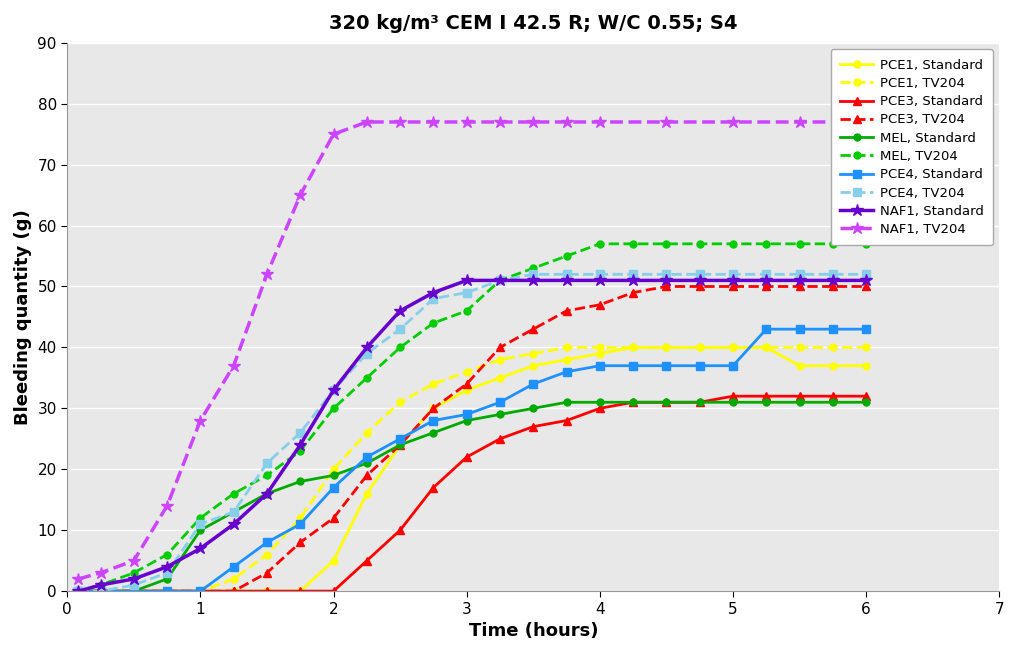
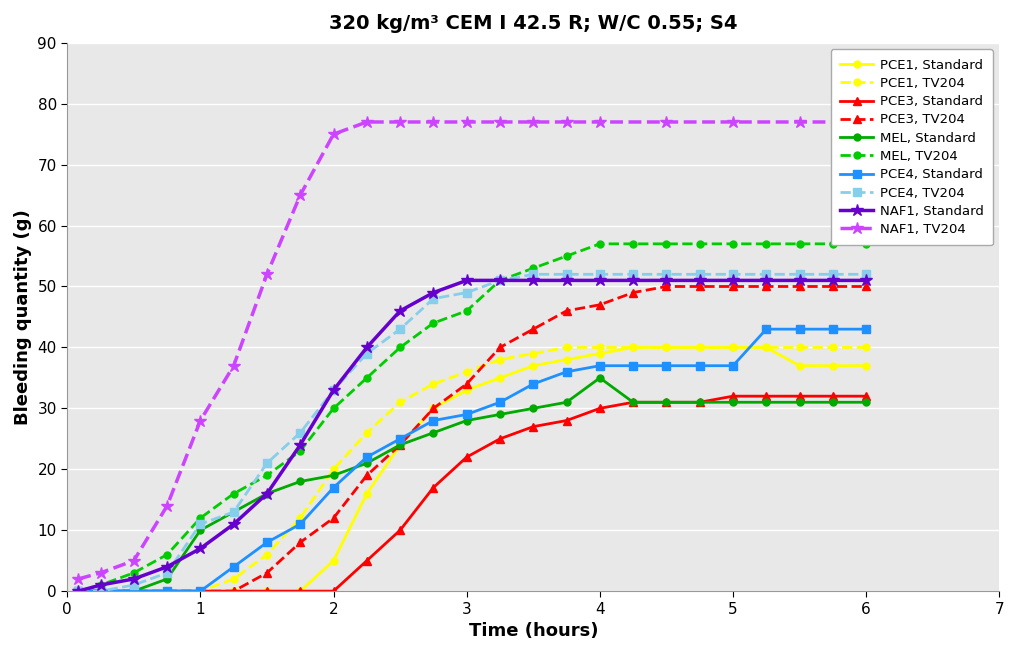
MEL, Standard/4: 31 -> 35
